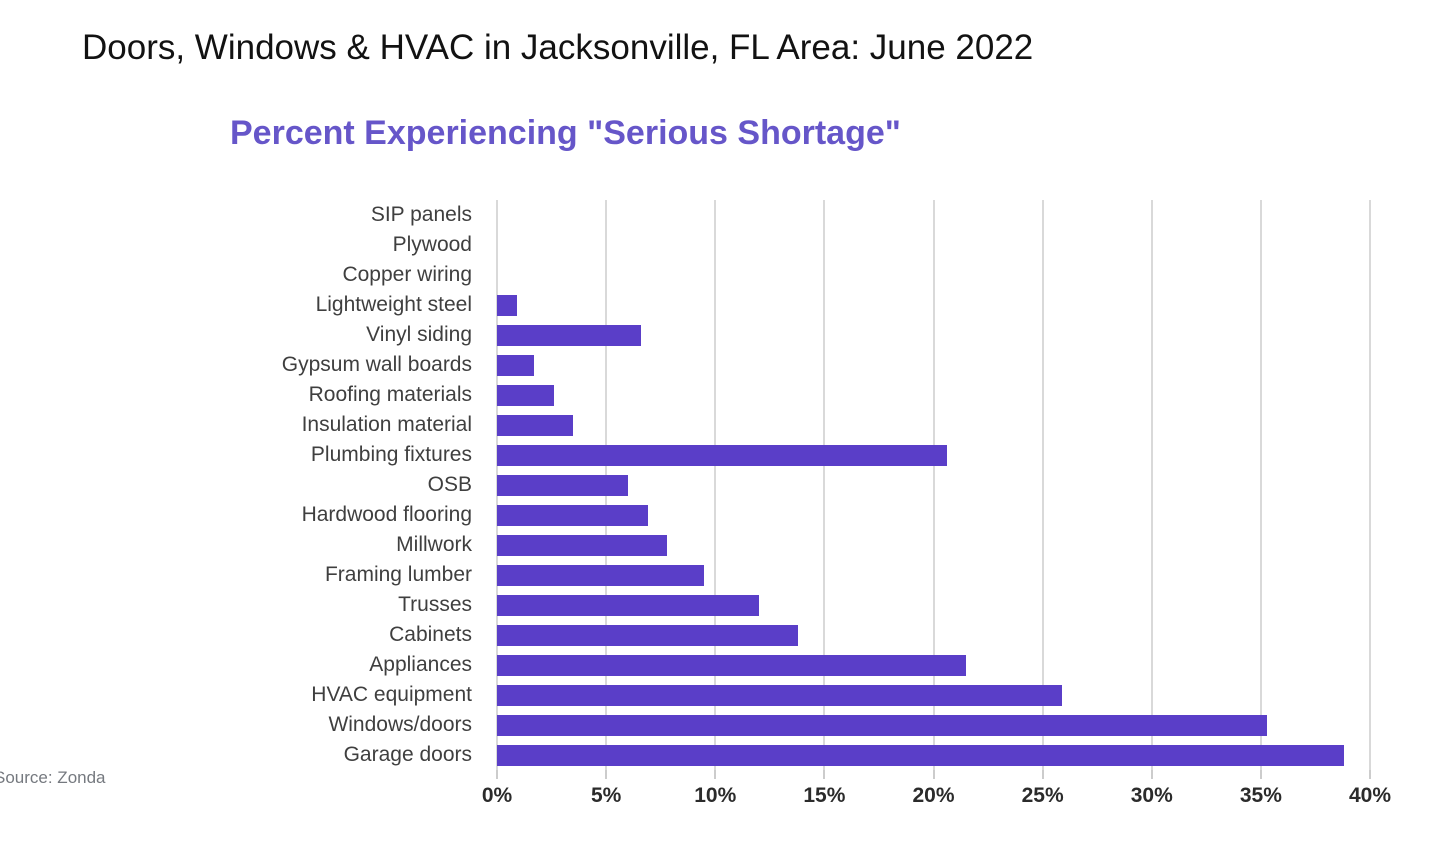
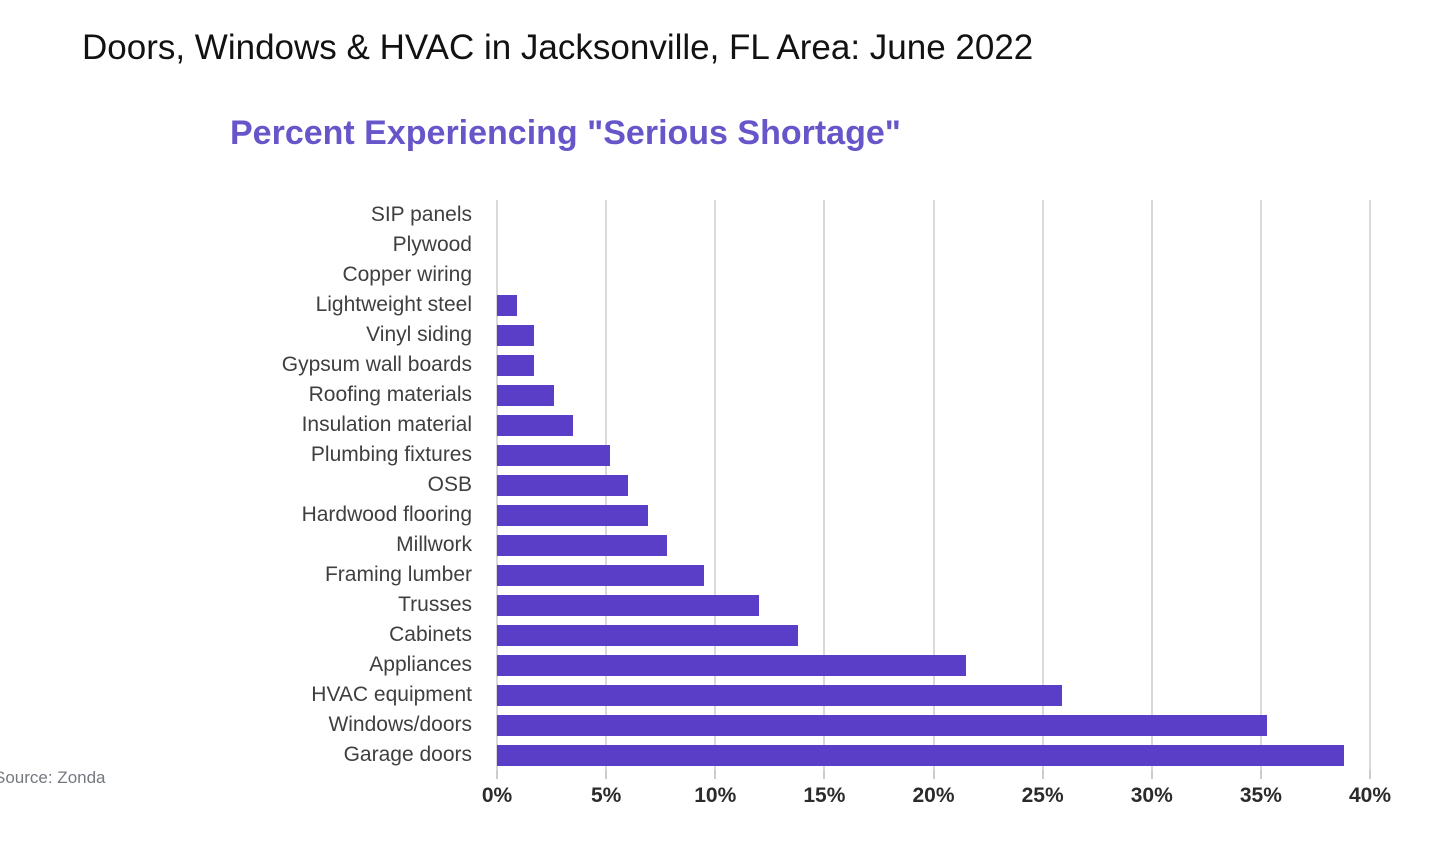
Vinyl siding: 6.6% -> 1.7%
Plumbing fixtures: 20.6% -> 5.2%
